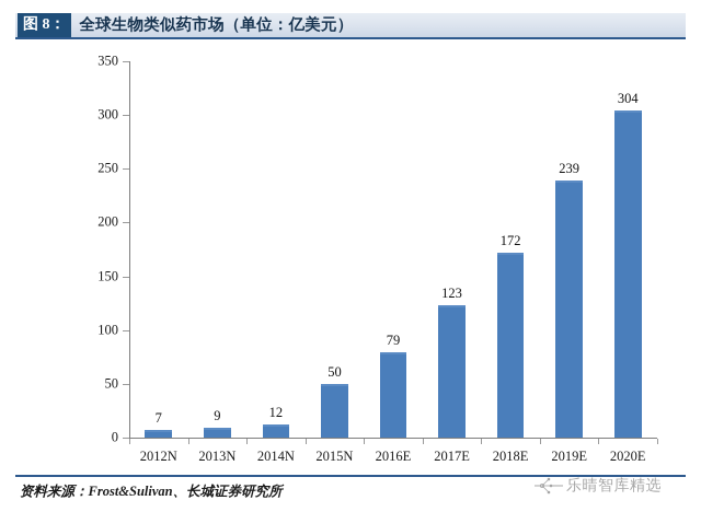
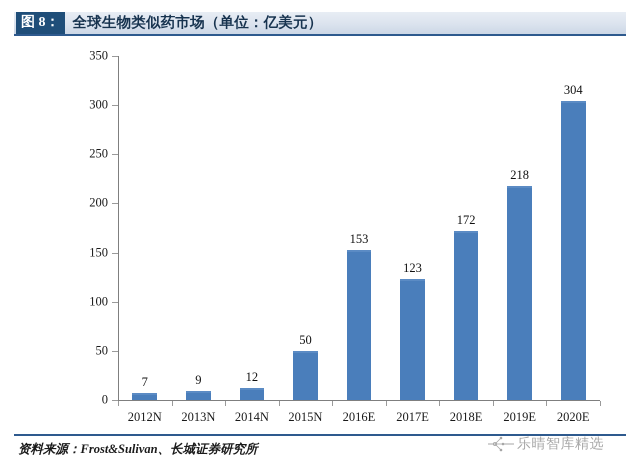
2016E: 79 -> 153
2019E: 239 -> 218
